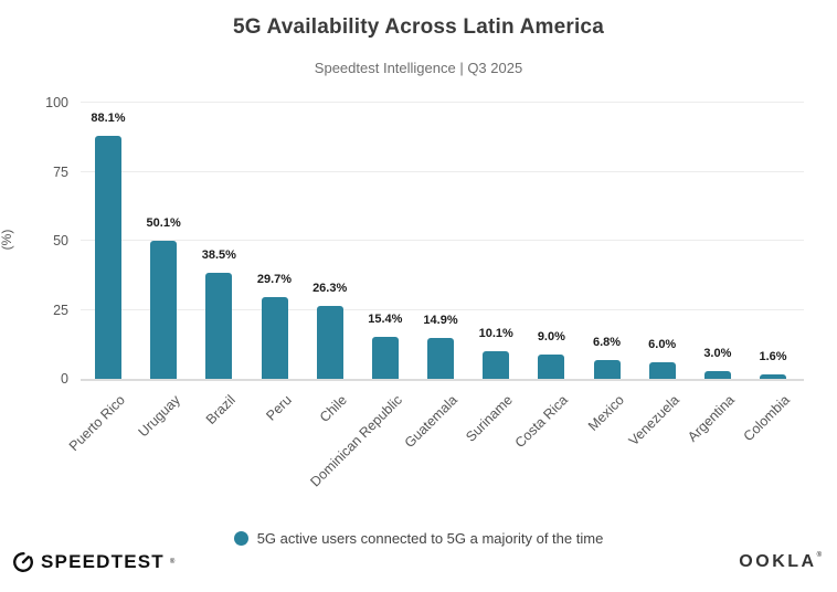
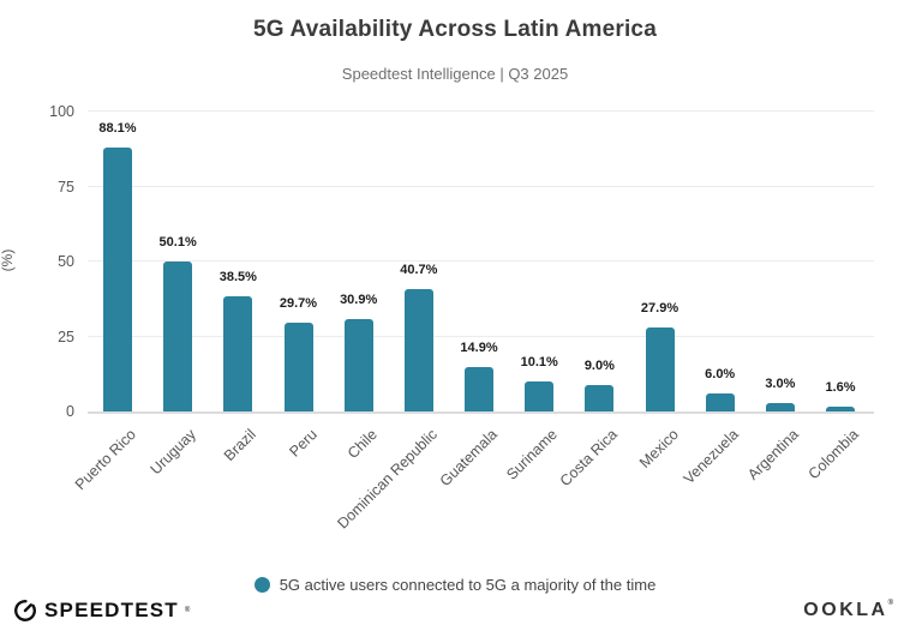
Chile: 26.3% -> 30.9%
Dominican Republic: 15.4% -> 40.7%
Mexico: 6.8% -> 27.9%
